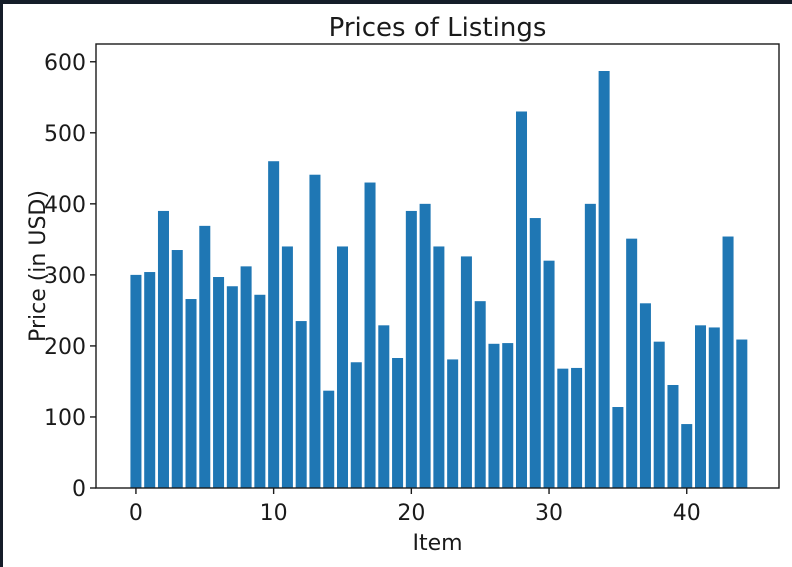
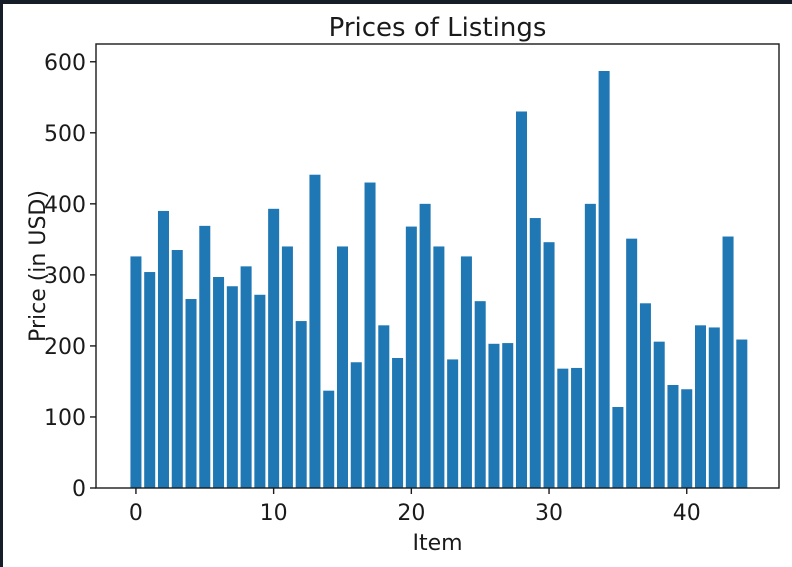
0: 300 -> 330
10: 460 -> 390
20: 390 -> 370
30: 320 -> 350
40: 90 -> 140
